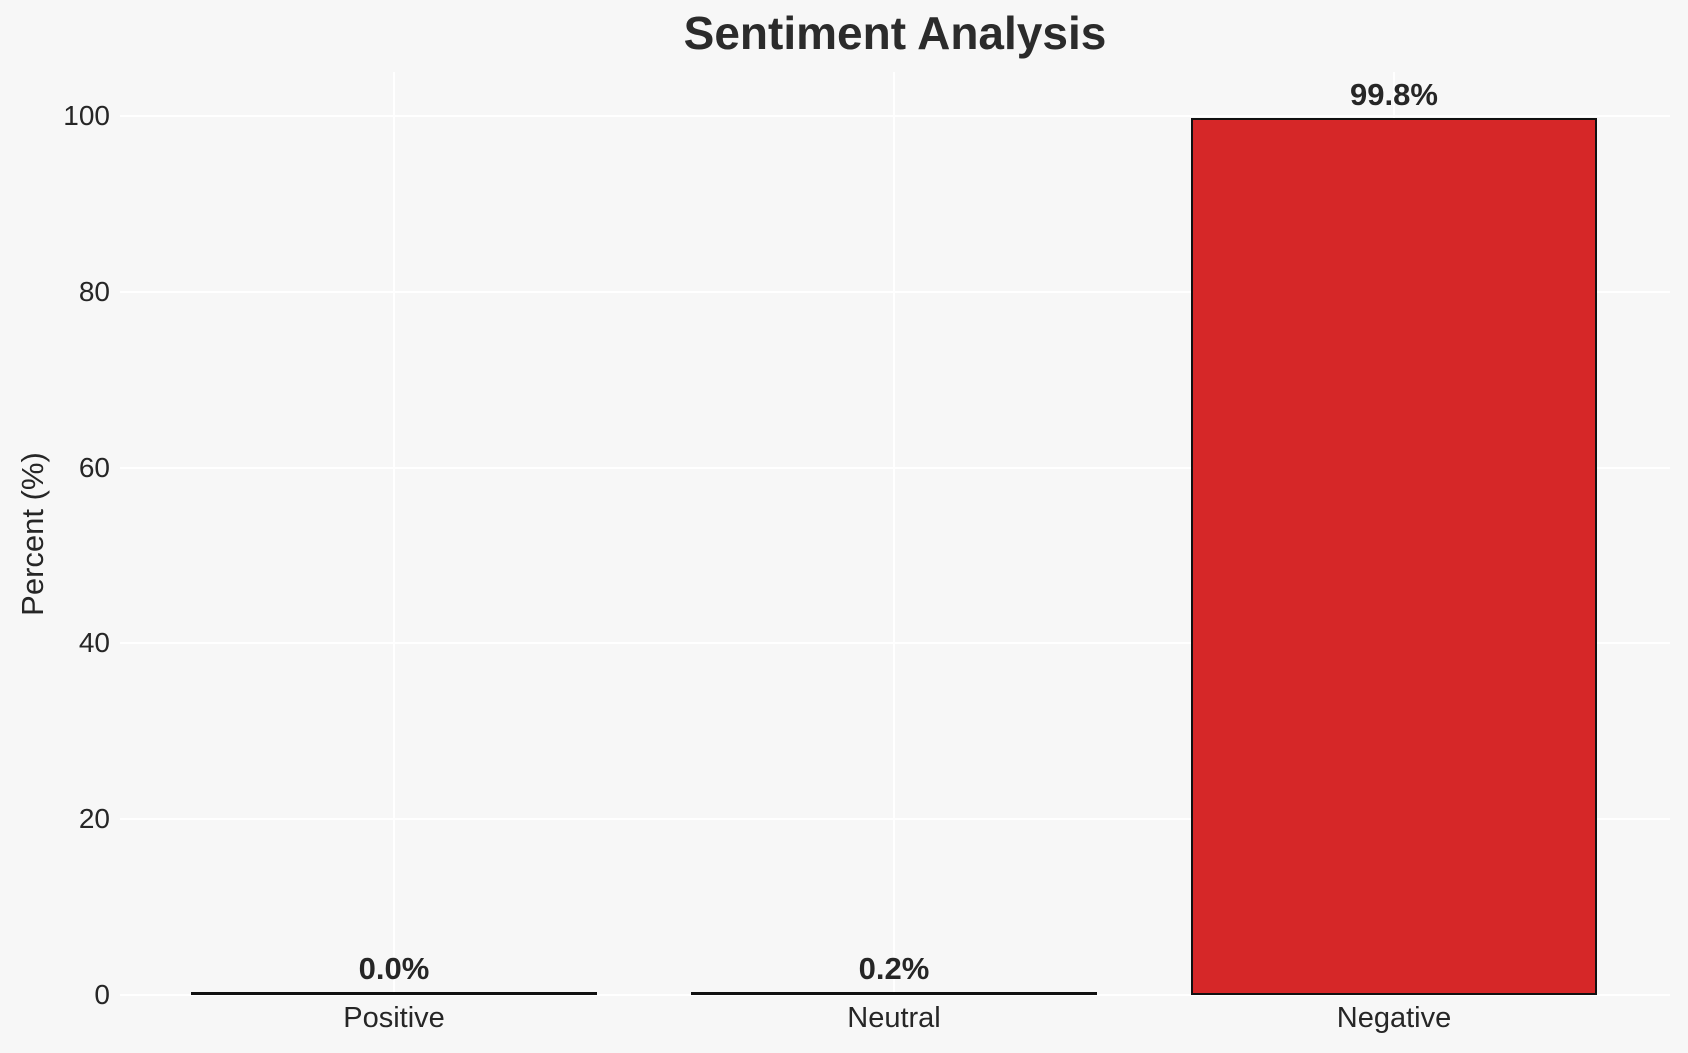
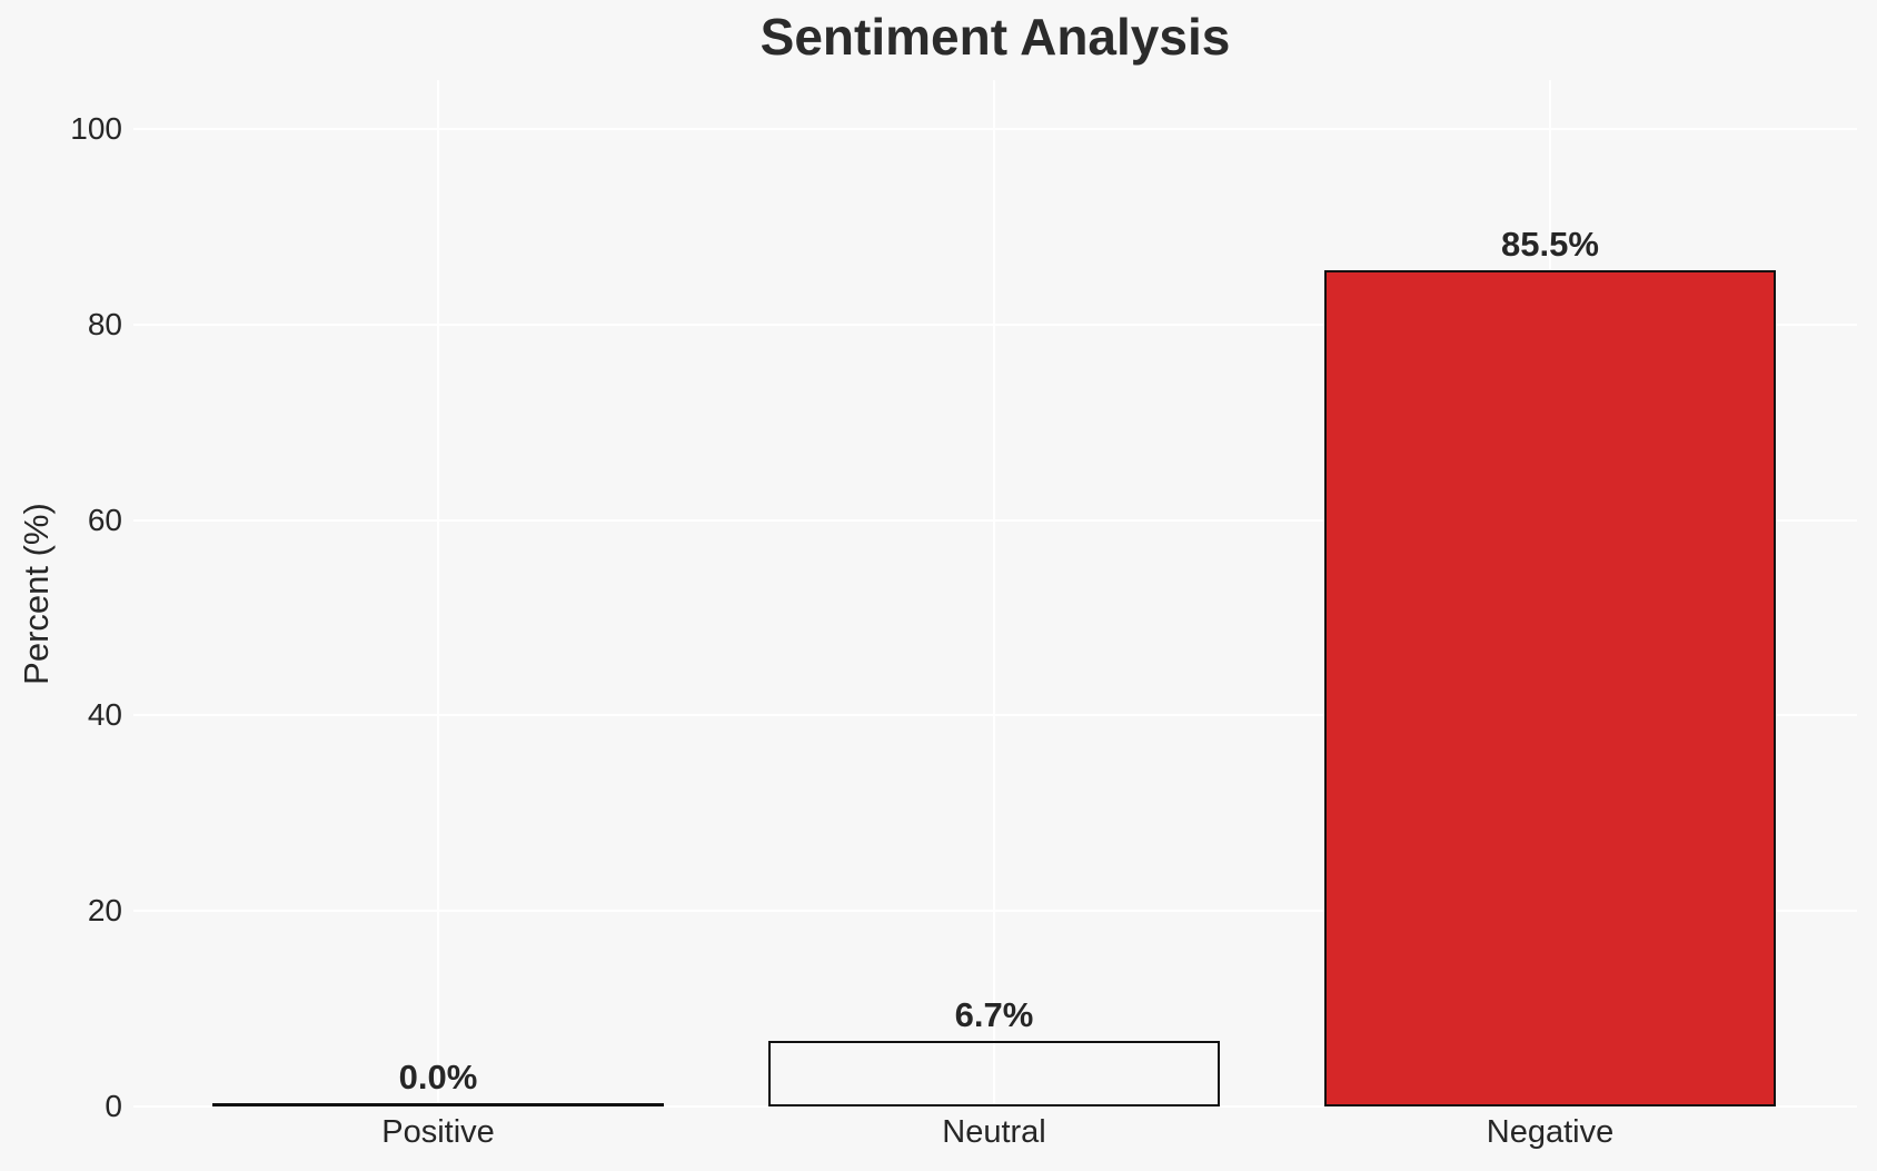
Neutral: 0.2% -> 6.7%
Negative: 99.8% -> 85.5%
